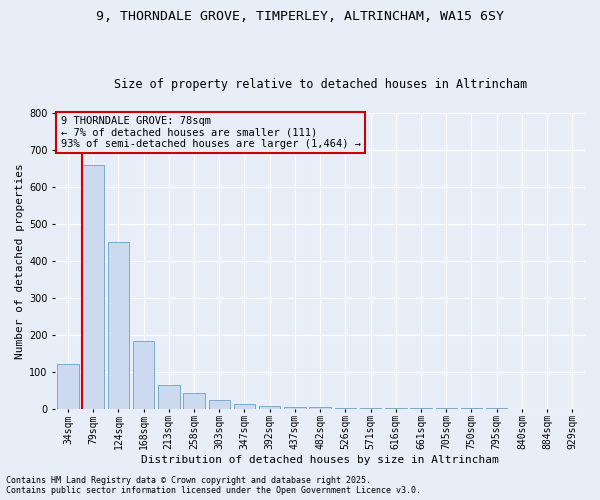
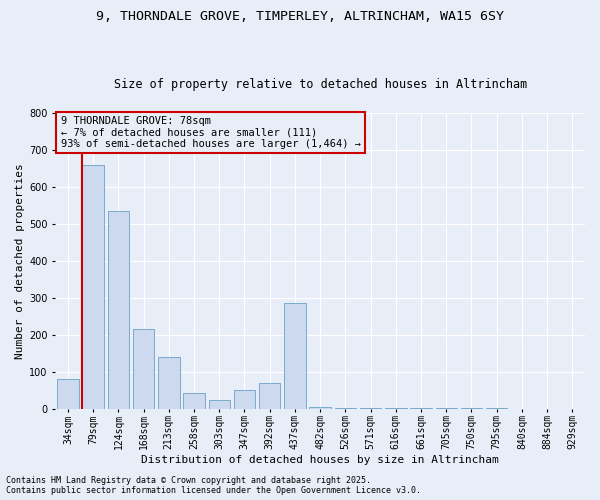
34sqm: 120 -> 80
124sqm: 450 -> 535
168sqm: 183 -> 215
213sqm: 65 -> 140
347sqm: 13 -> 50
392sqm: 8 -> 70
437sqm: 5 -> 285
